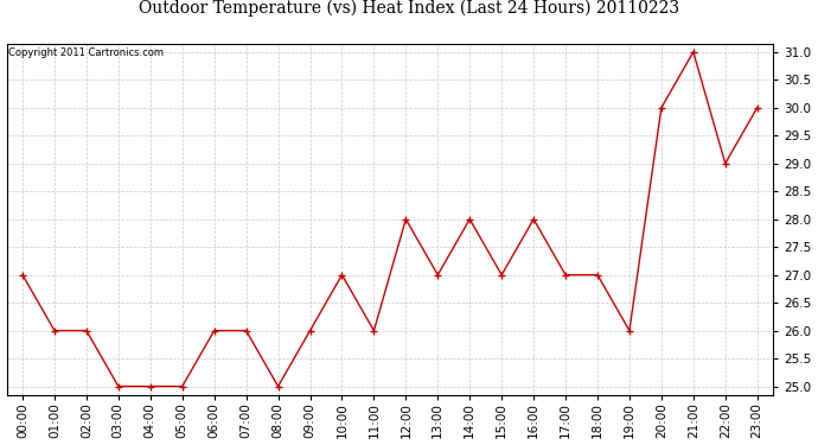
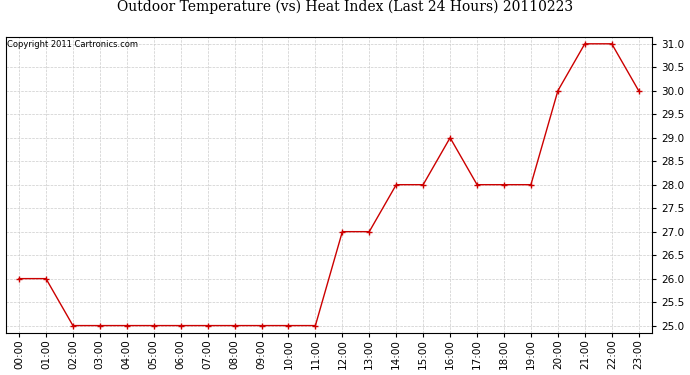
00:00: 27 -> 26
02:00: 26 -> 25
06:00: 26 -> 25
07:00: 26 -> 25
09:00: 26 -> 25
10:00: 27 -> 25
11:00: 26 -> 25
12:00: 28 -> 27
15:00: 27 -> 28
16:00: 28 -> 29
17:00: 27 -> 28
18:00: 27 -> 28
19:00: 26 -> 28
22:00: 29 -> 31
